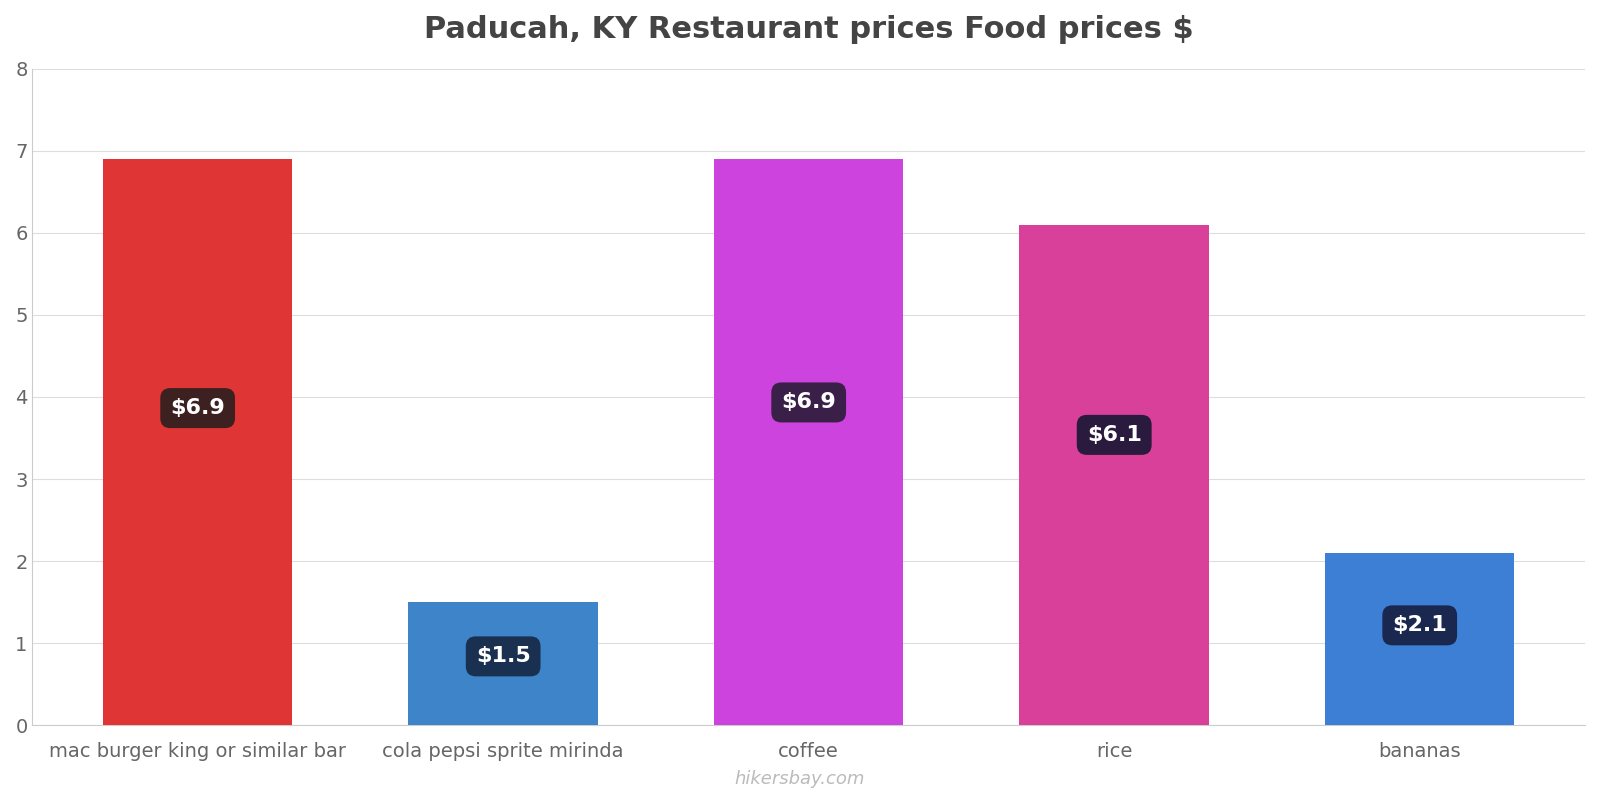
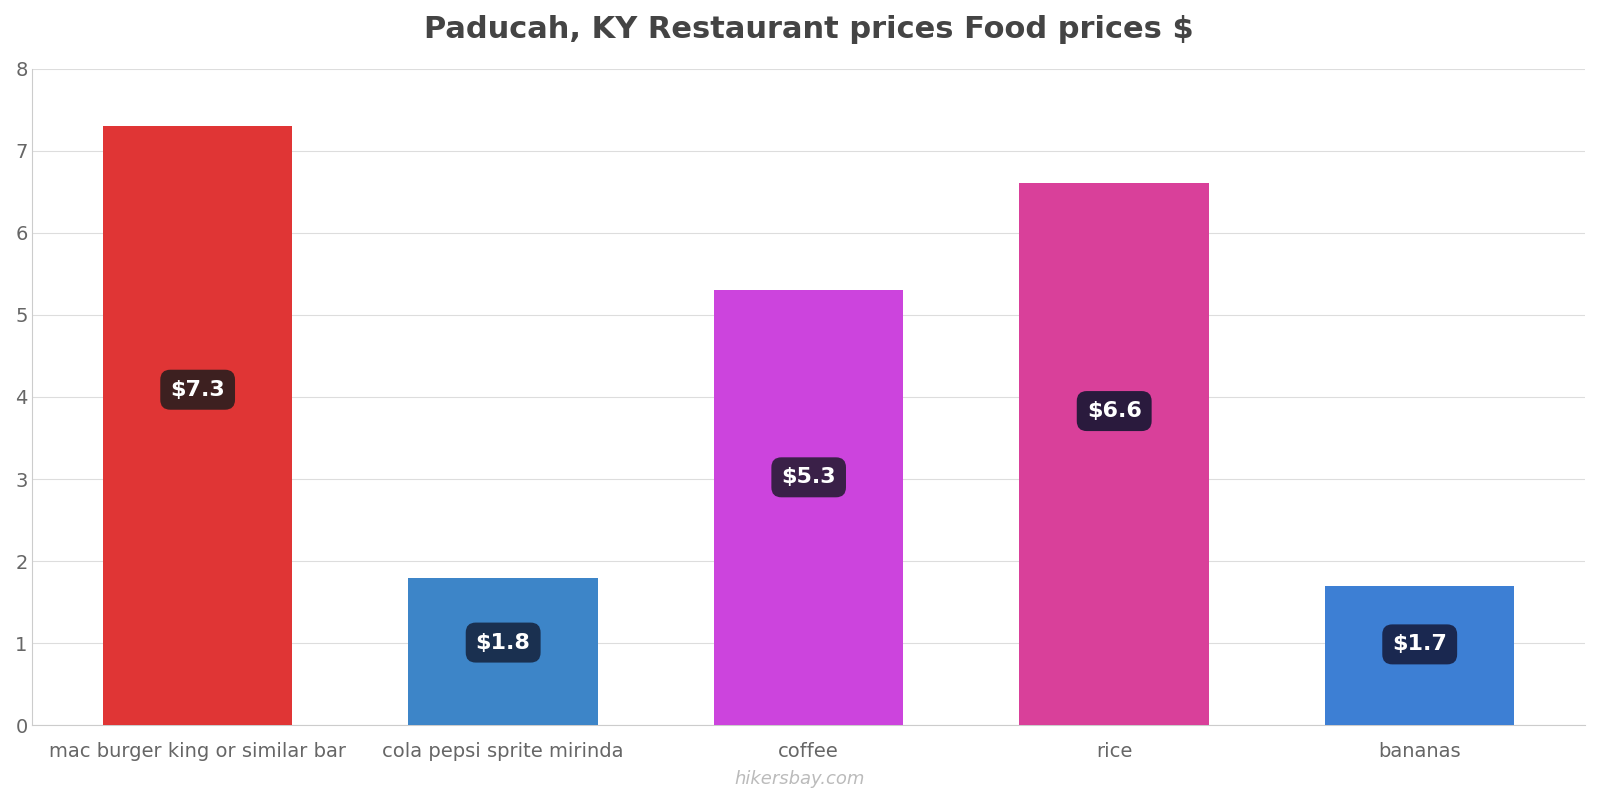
mac burger king or similar bar: $6.9 -> $7.3
cola pepsi sprite mirinda: $1.5 -> $1.8
coffee: $6.9 -> $5.3
rice: $6.1 -> $6.6
bananas: $2.1 -> $1.7
